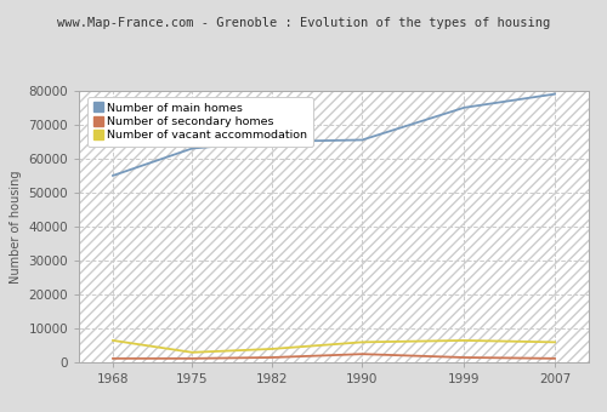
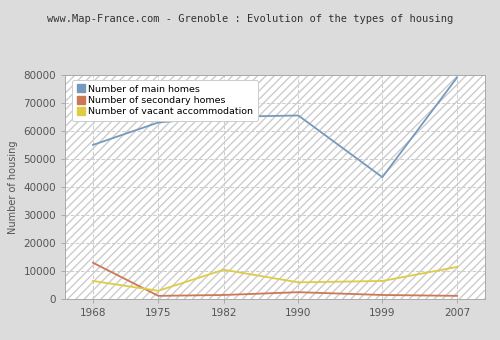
Number of secondary homes/1968: 1200 -> 13000
Number of vacant accommodation/1982: 4000 -> 10500
Number of main homes/1999: 75000 -> 43500
Number of vacant accommodation/2007: 6000 -> 11500
